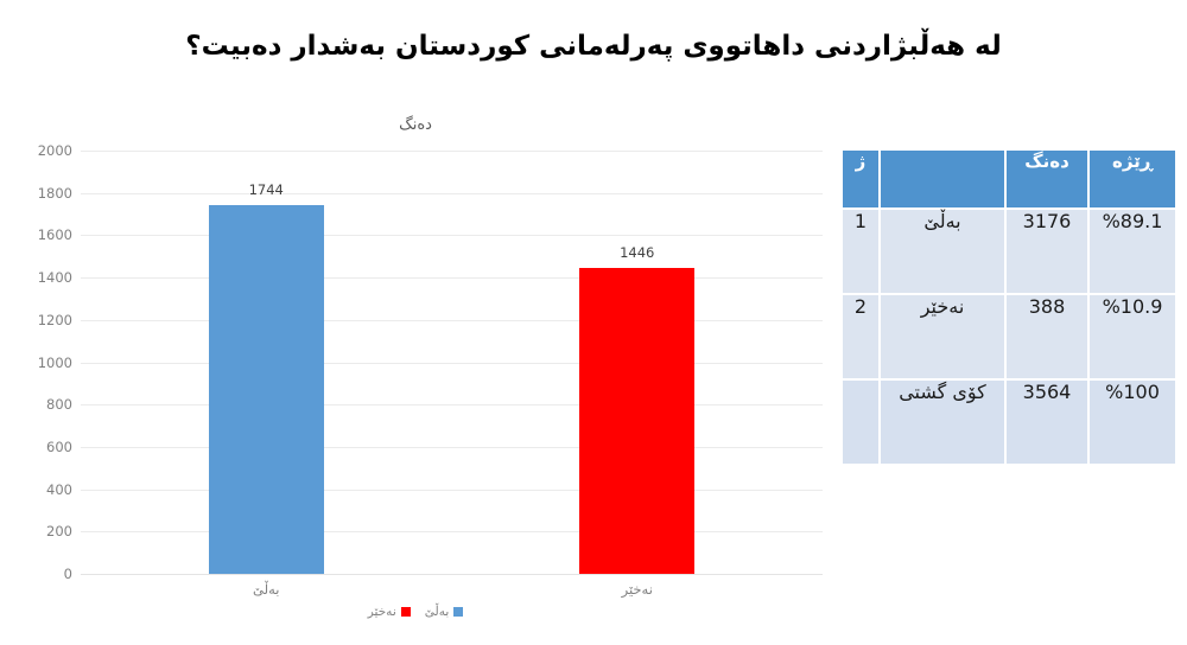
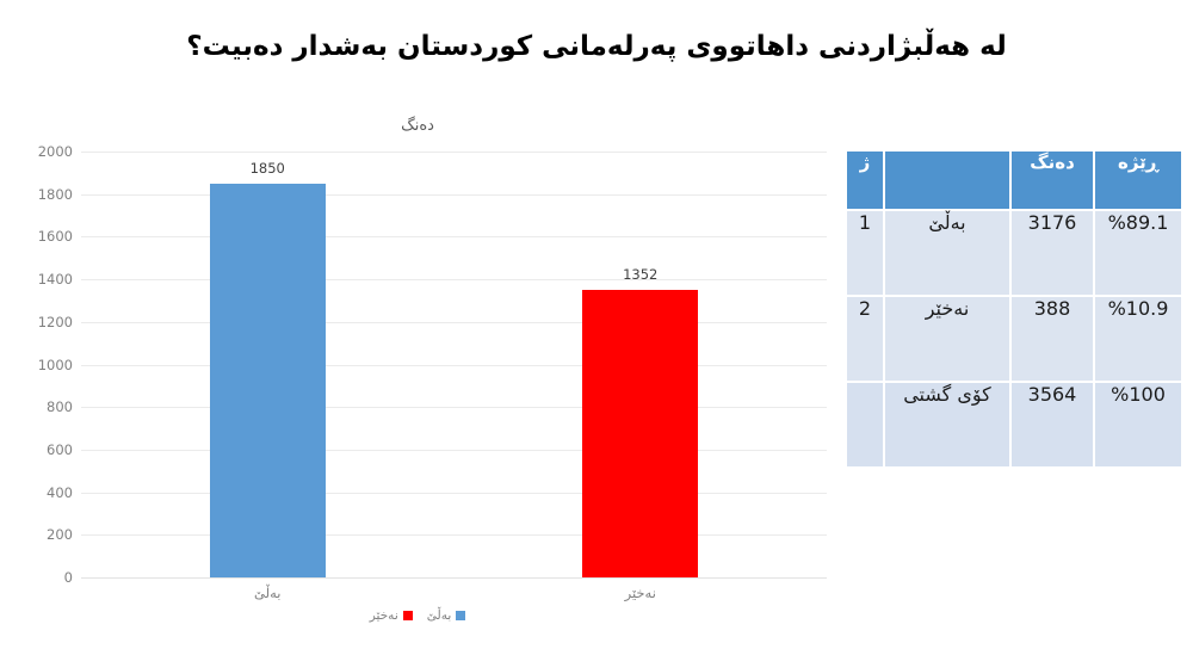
بەڵێ: 1744 -> 1850
نەخێر: 1446 -> 1352
